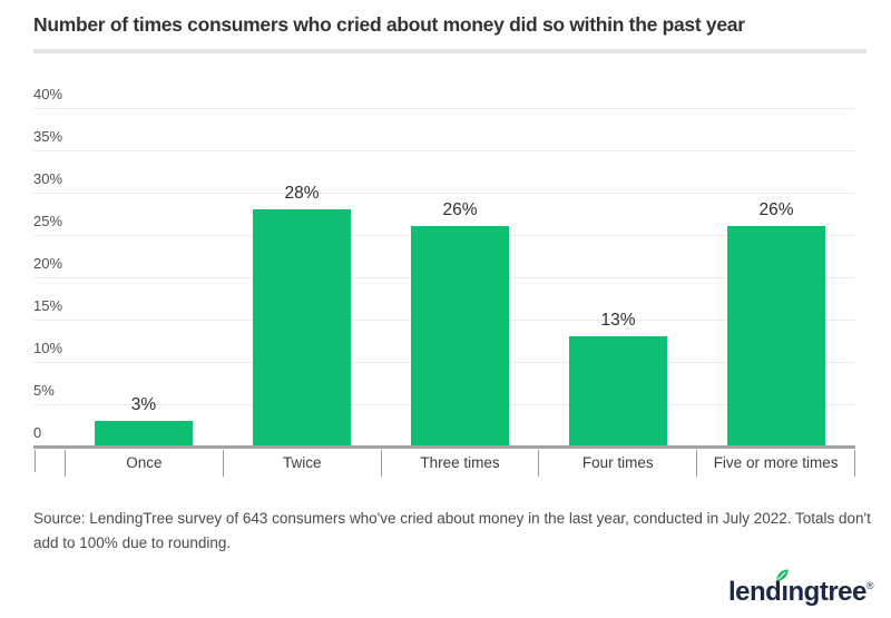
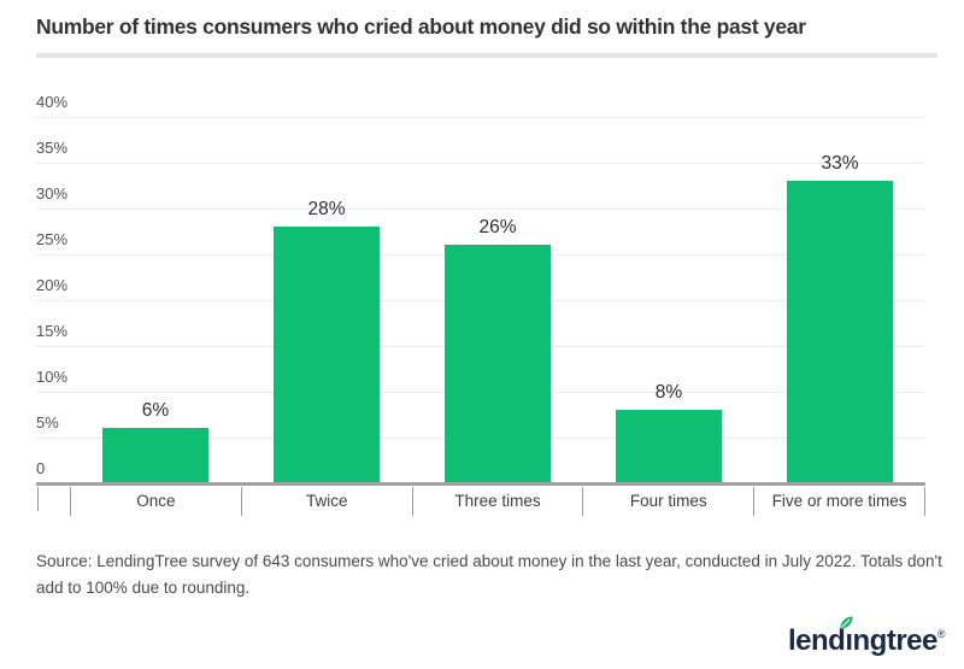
Once: 3% -> 6%
Four times: 13% -> 8%
Five or more times: 26% -> 33%
